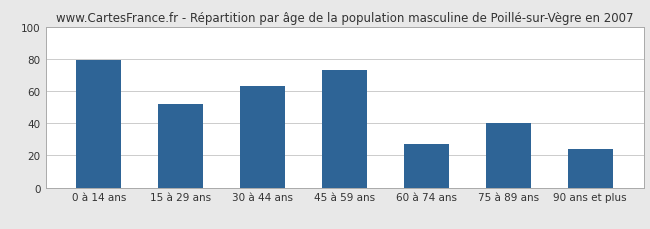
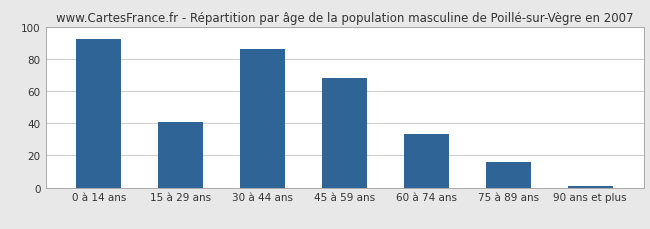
0 à 14 ans: 79 -> 92
15 à 29 ans: 52 -> 41
30 à 44 ans: 63 -> 86
45 à 59 ans: 73 -> 68
60 à 74 ans: 27 -> 33
75 à 89 ans: 40 -> 16
90 ans et plus: 24 -> 1
